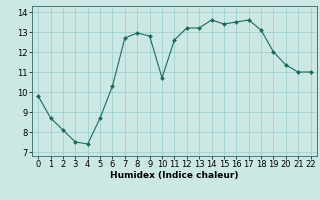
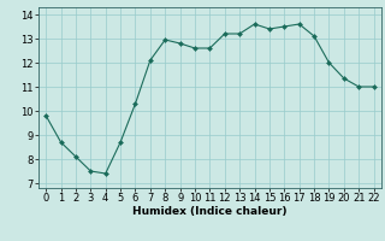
7: 12.70 -> 12.10
10: 10.70 -> 12.60
